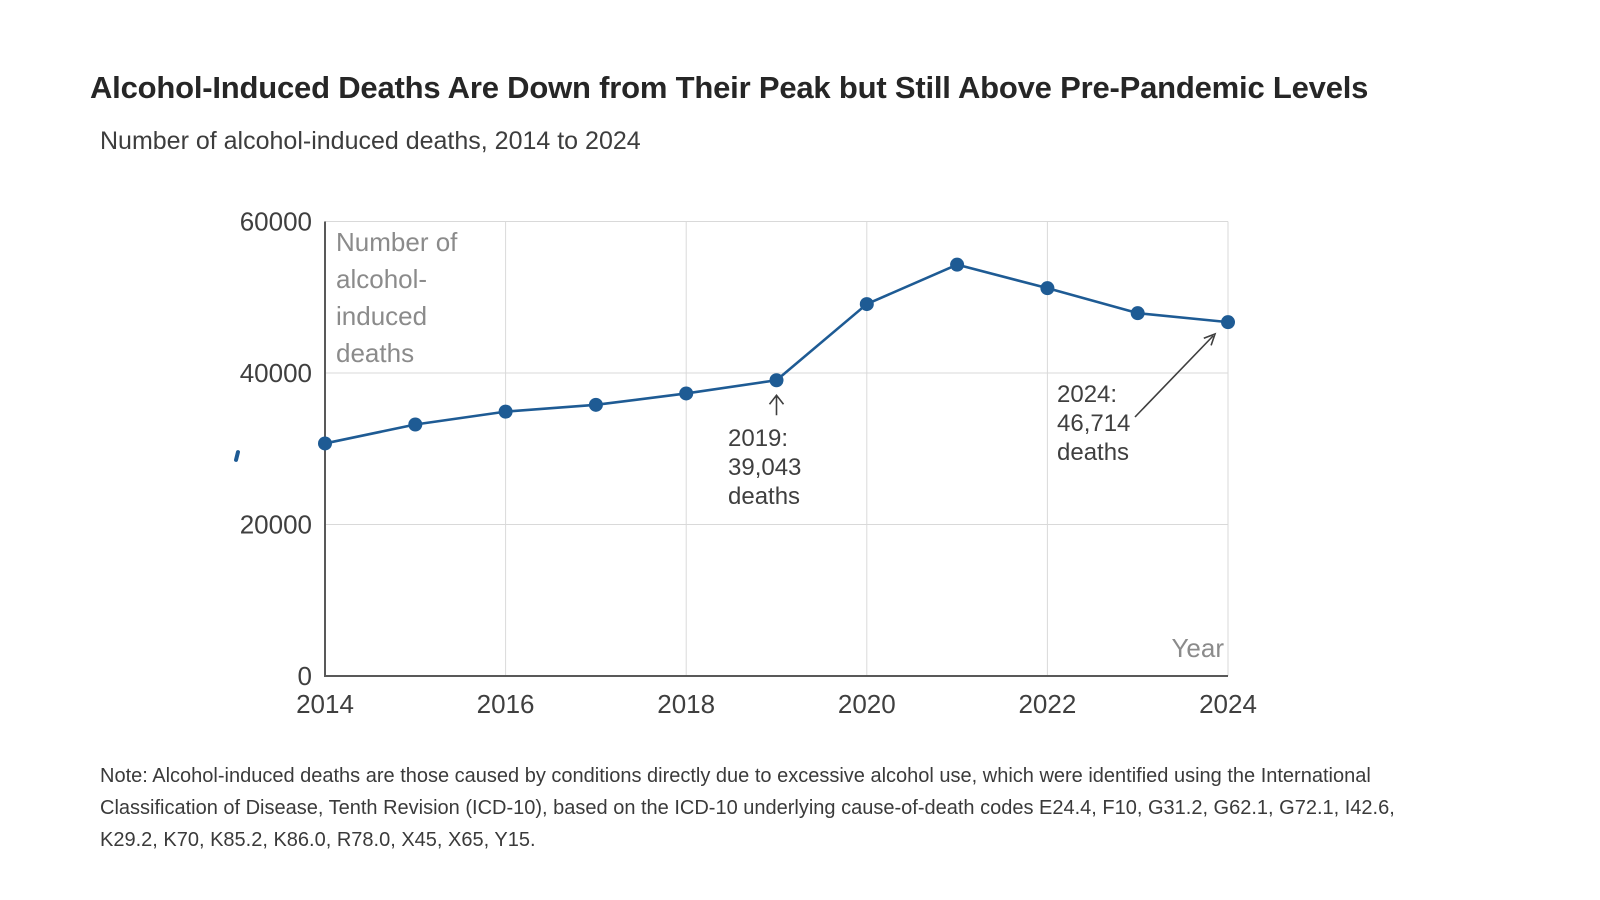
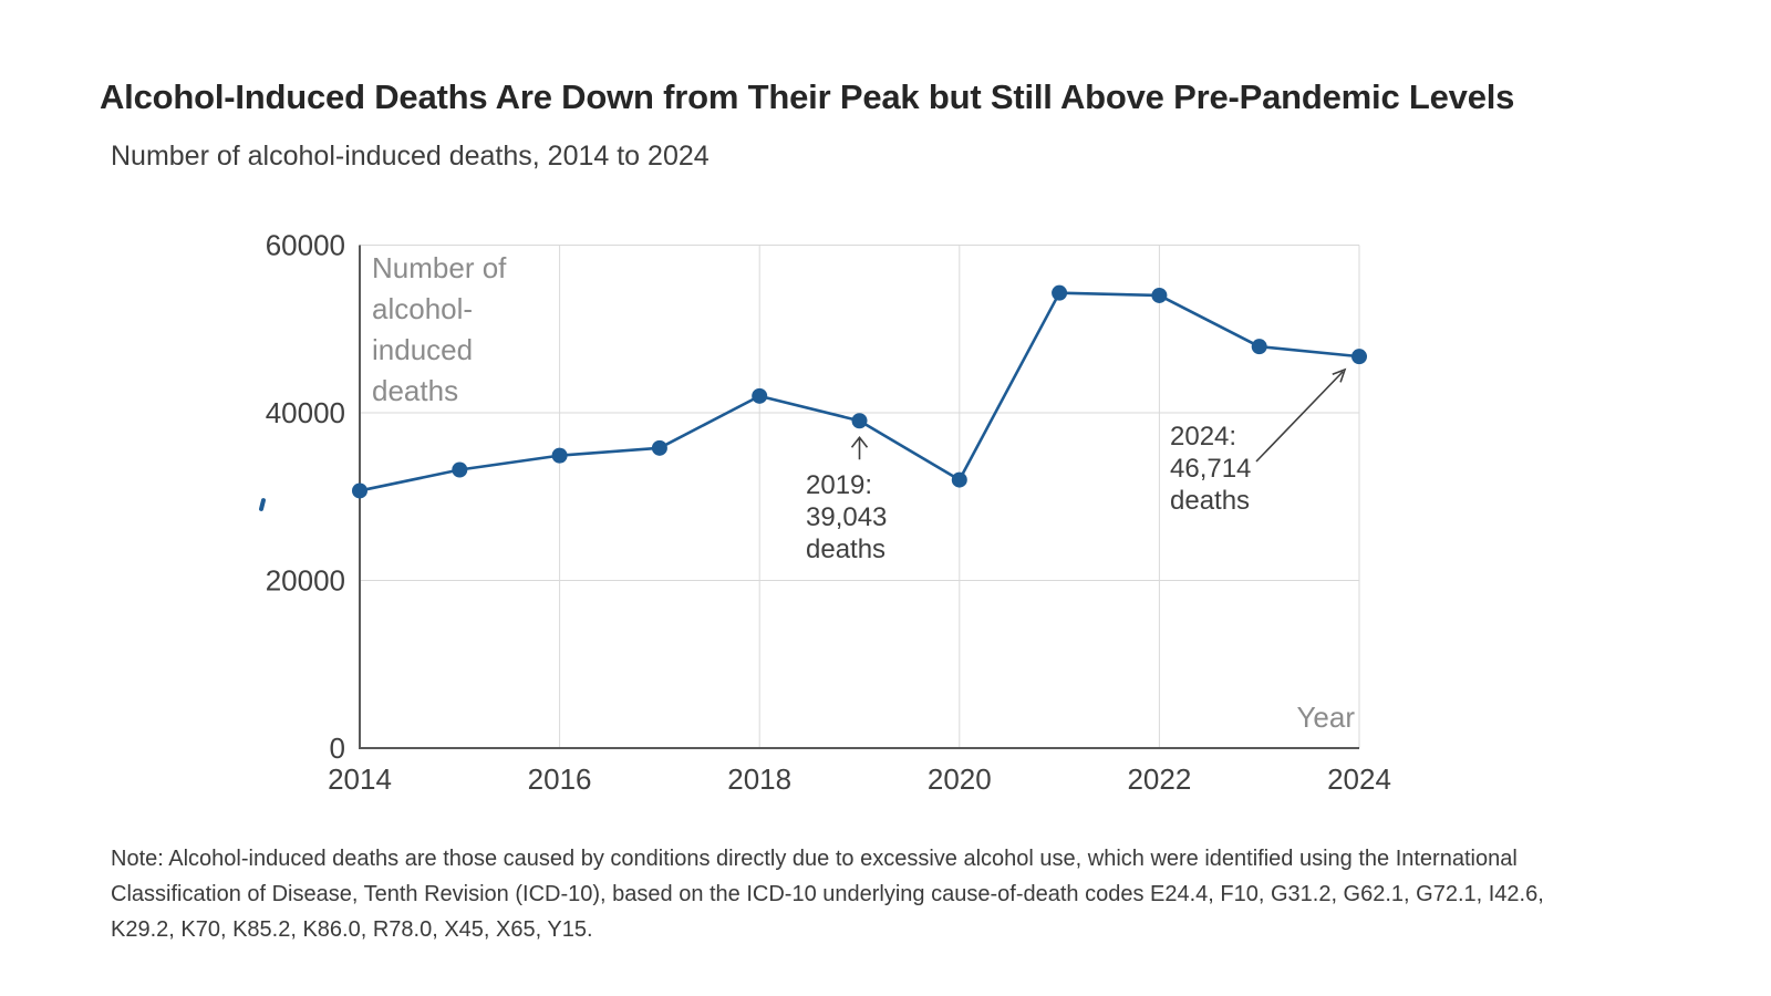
2018: 37000 -> 42000
2020: 49000 -> 32000
2022: 51000 -> 54000
